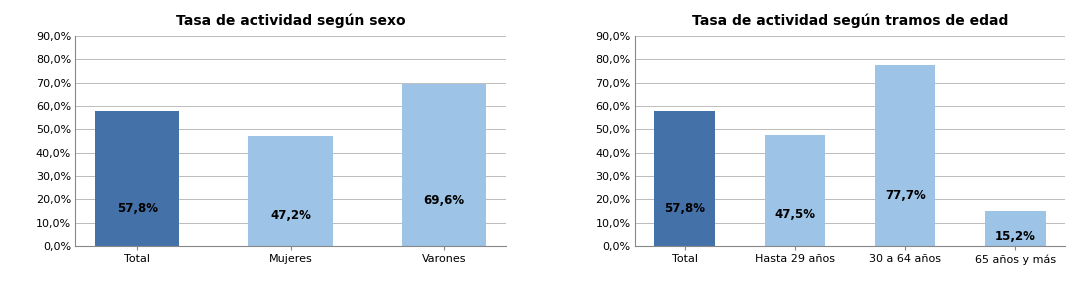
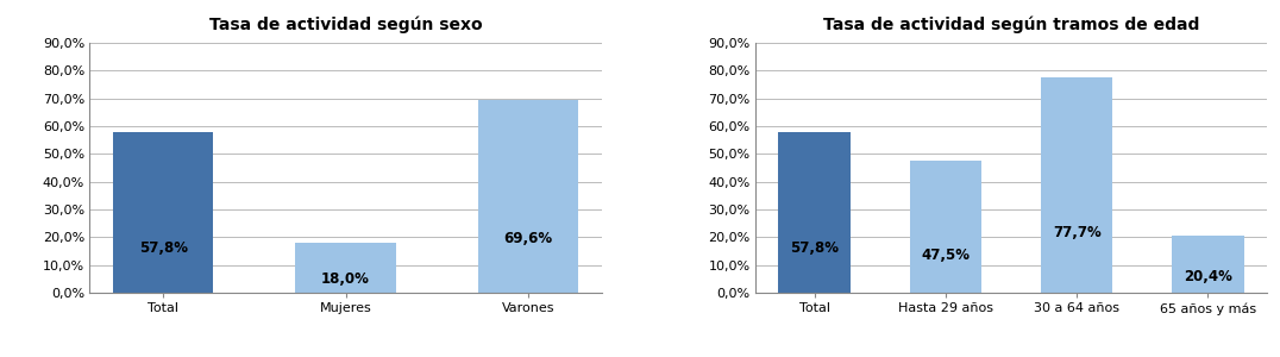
Tasa de actividad según sexo/Mujeres: 47,2% -> 18,0%
Tasa de actividad según tramos de edad/65 años y más: 15,2% -> 20,4%
